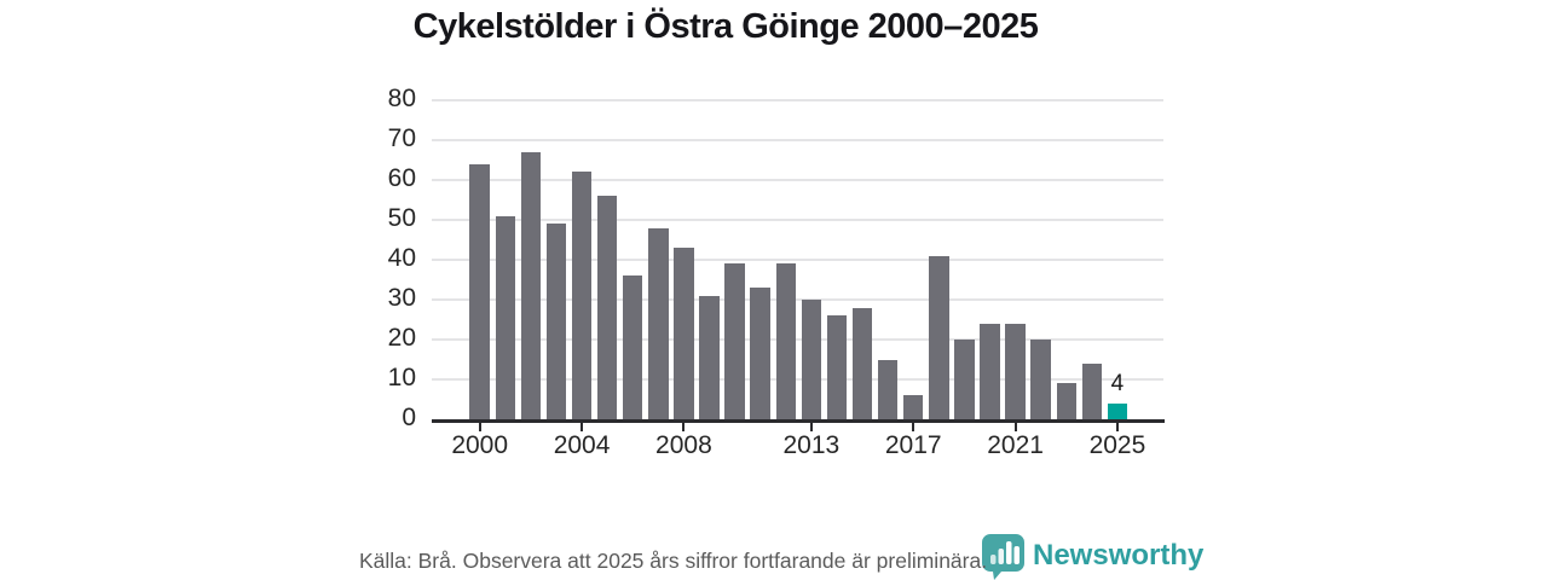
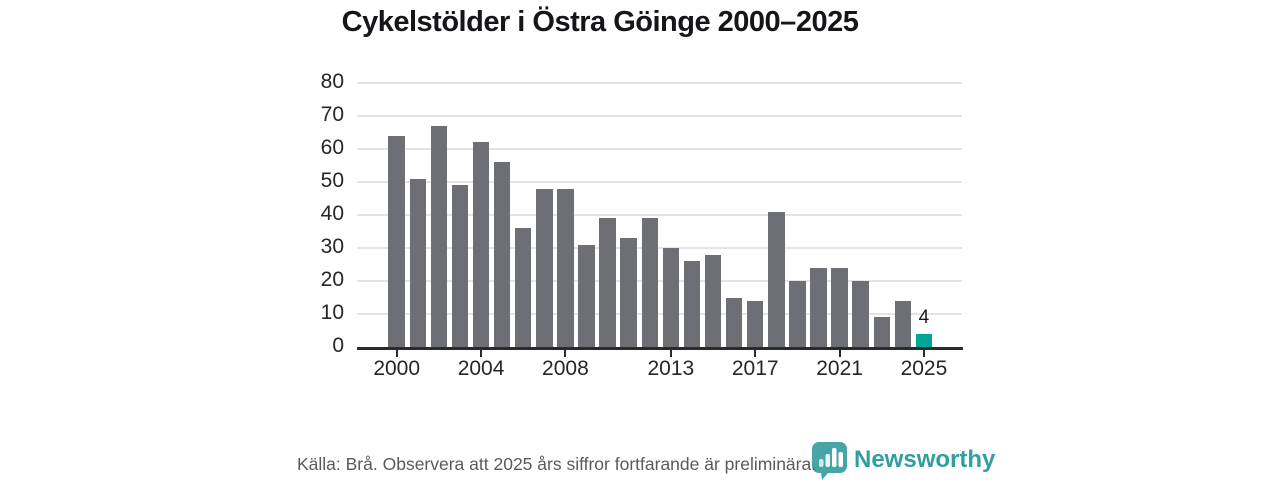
2008: 43 -> 48
2017: 6 -> 14
